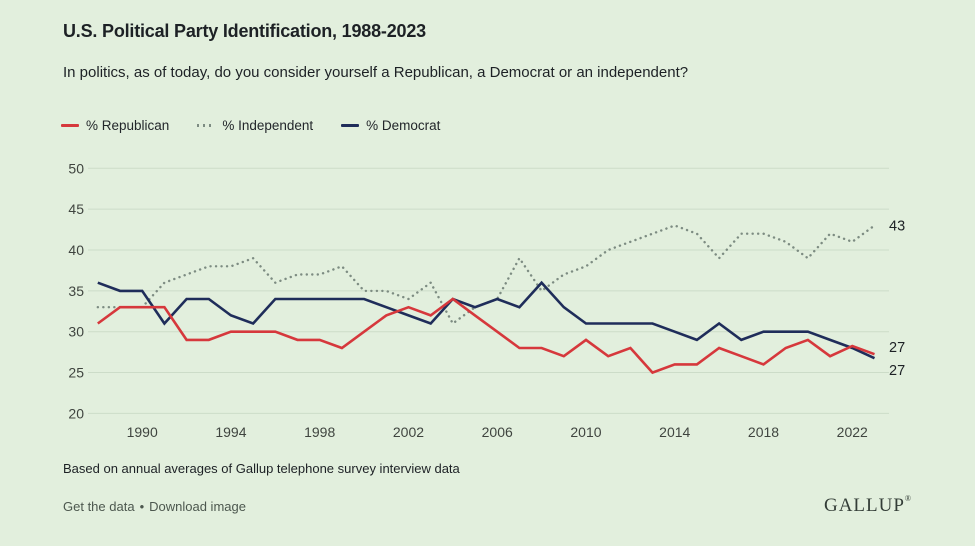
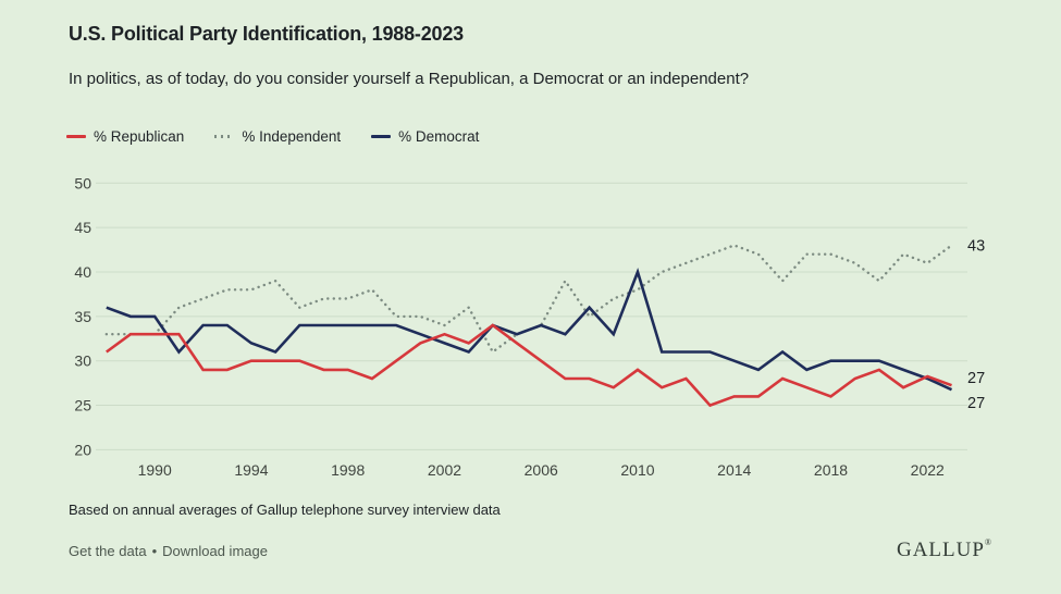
% Democrat/2010: 31 -> 40
